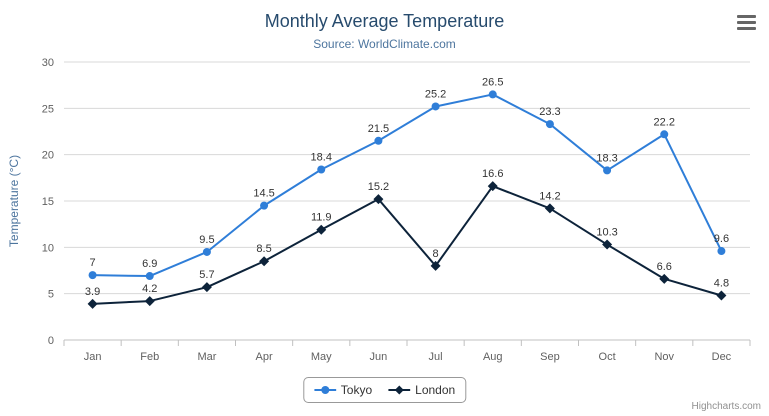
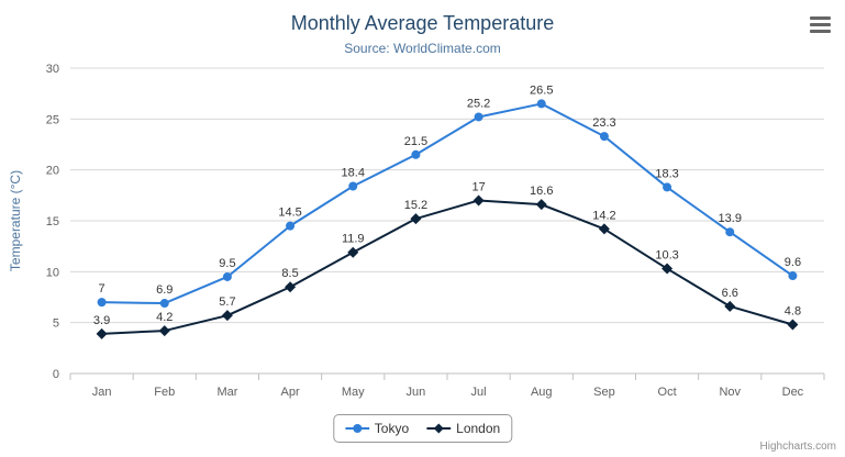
London/Jul: 8 -> 17
Tokyo/Nov: 22.2 -> 13.9
